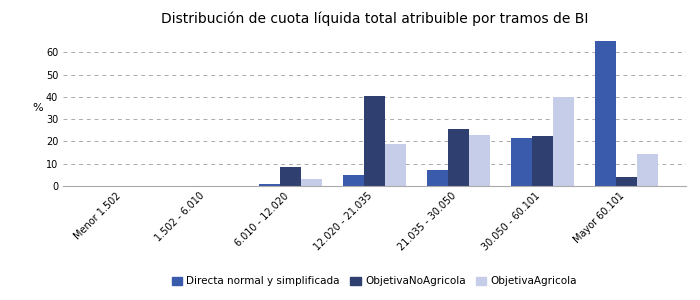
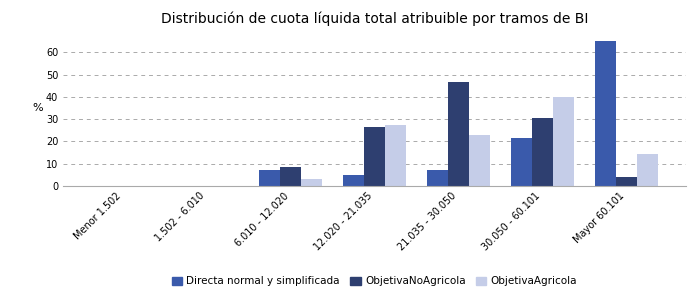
Directa normal y simplificada/6.010 - 12.020: 1.0 -> 7.0
ObjetivaNoAgricola/12.020 - 21.035: 40.5 -> 26.5
ObjetivaAgricola/12.020 - 21.035: 19.0 -> 27.5
ObjetivaNoAgricola/21.035 - 30.050: 25.5 -> 46.5
ObjetivaNoAgricola/30.050 - 60.101: 22.5 -> 30.5
